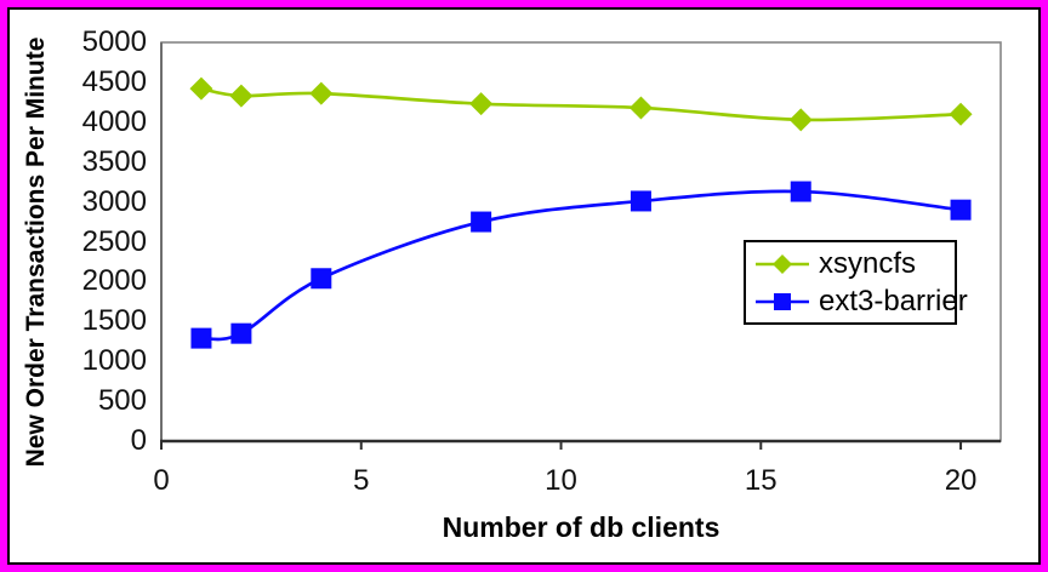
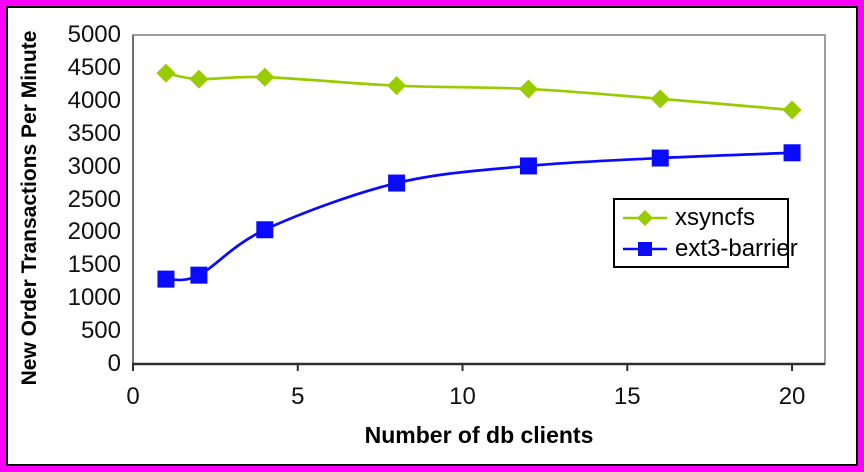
xsyncfs/20: 4100 -> 3900
ext3-barrier/20: 2900 -> 3200
